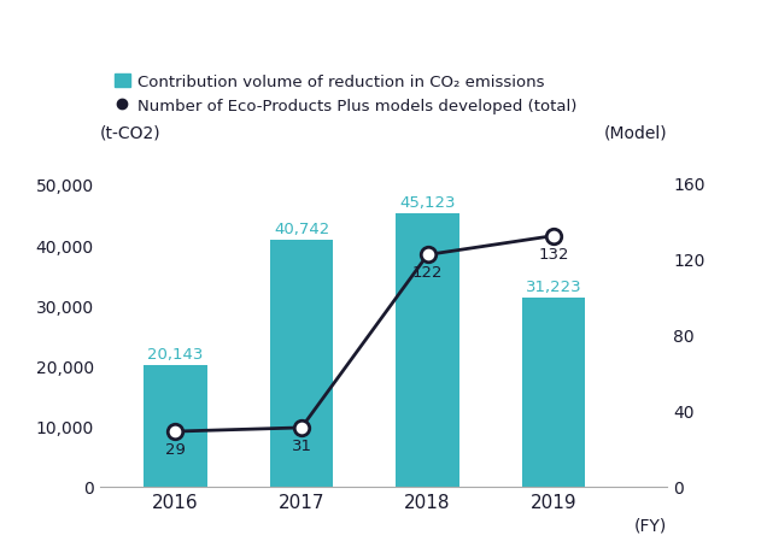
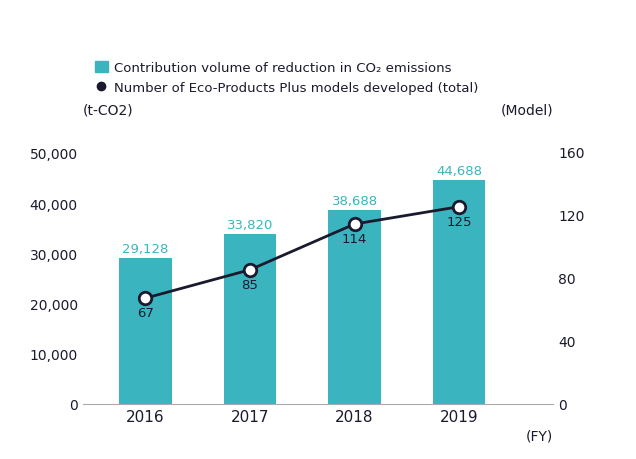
Contribution volume of reduction in CO₂ emissions/2016: 20,143 -> 29,128
Number of Eco-Products Plus models developed (total)/2016: 29 -> 67
Contribution volume of reduction in CO₂ emissions/2017: 40,742 -> 33,820
Number of Eco-Products Plus models developed (total)/2017: 31 -> 85
Contribution volume of reduction in CO₂ emissions/2018: 45,123 -> 38,688
Number of Eco-Products Plus models developed (total)/2018: 122 -> 114
Contribution volume of reduction in CO₂ emissions/2019: 31,223 -> 44,688
Number of Eco-Products Plus models developed (total)/2019: 132 -> 125
